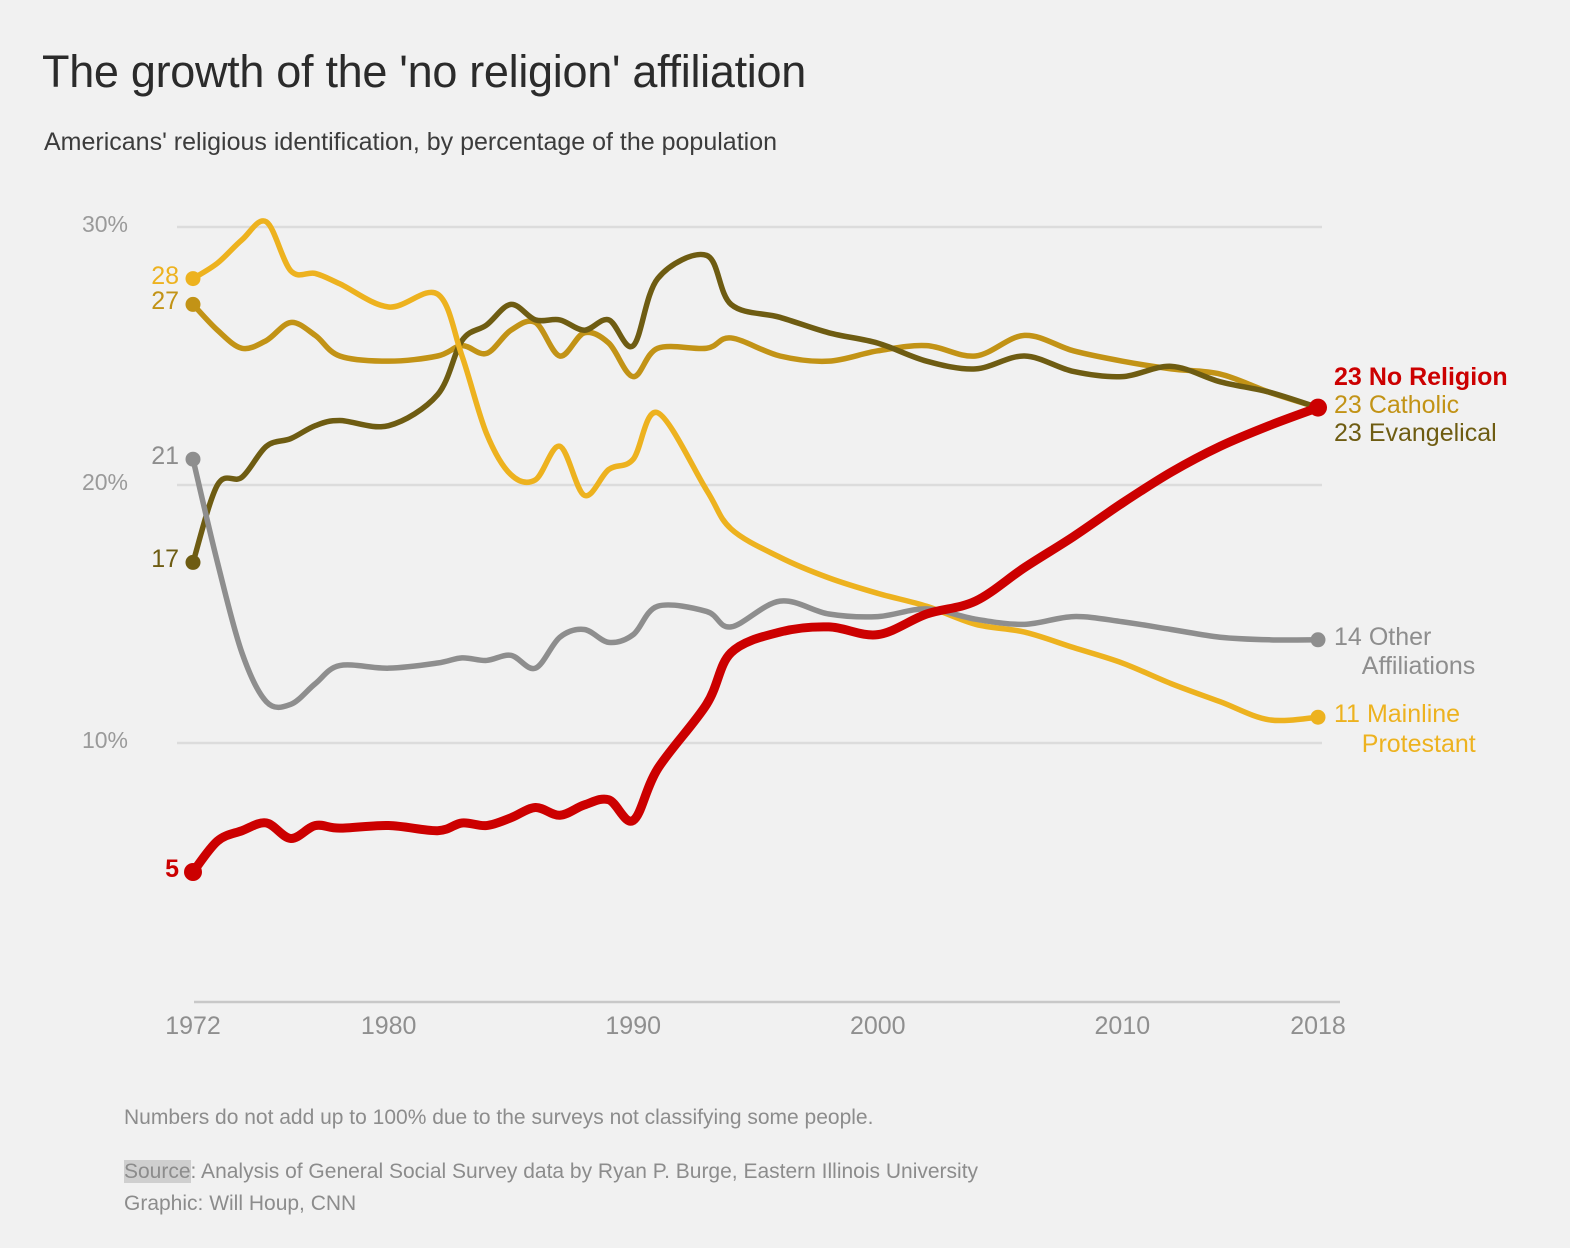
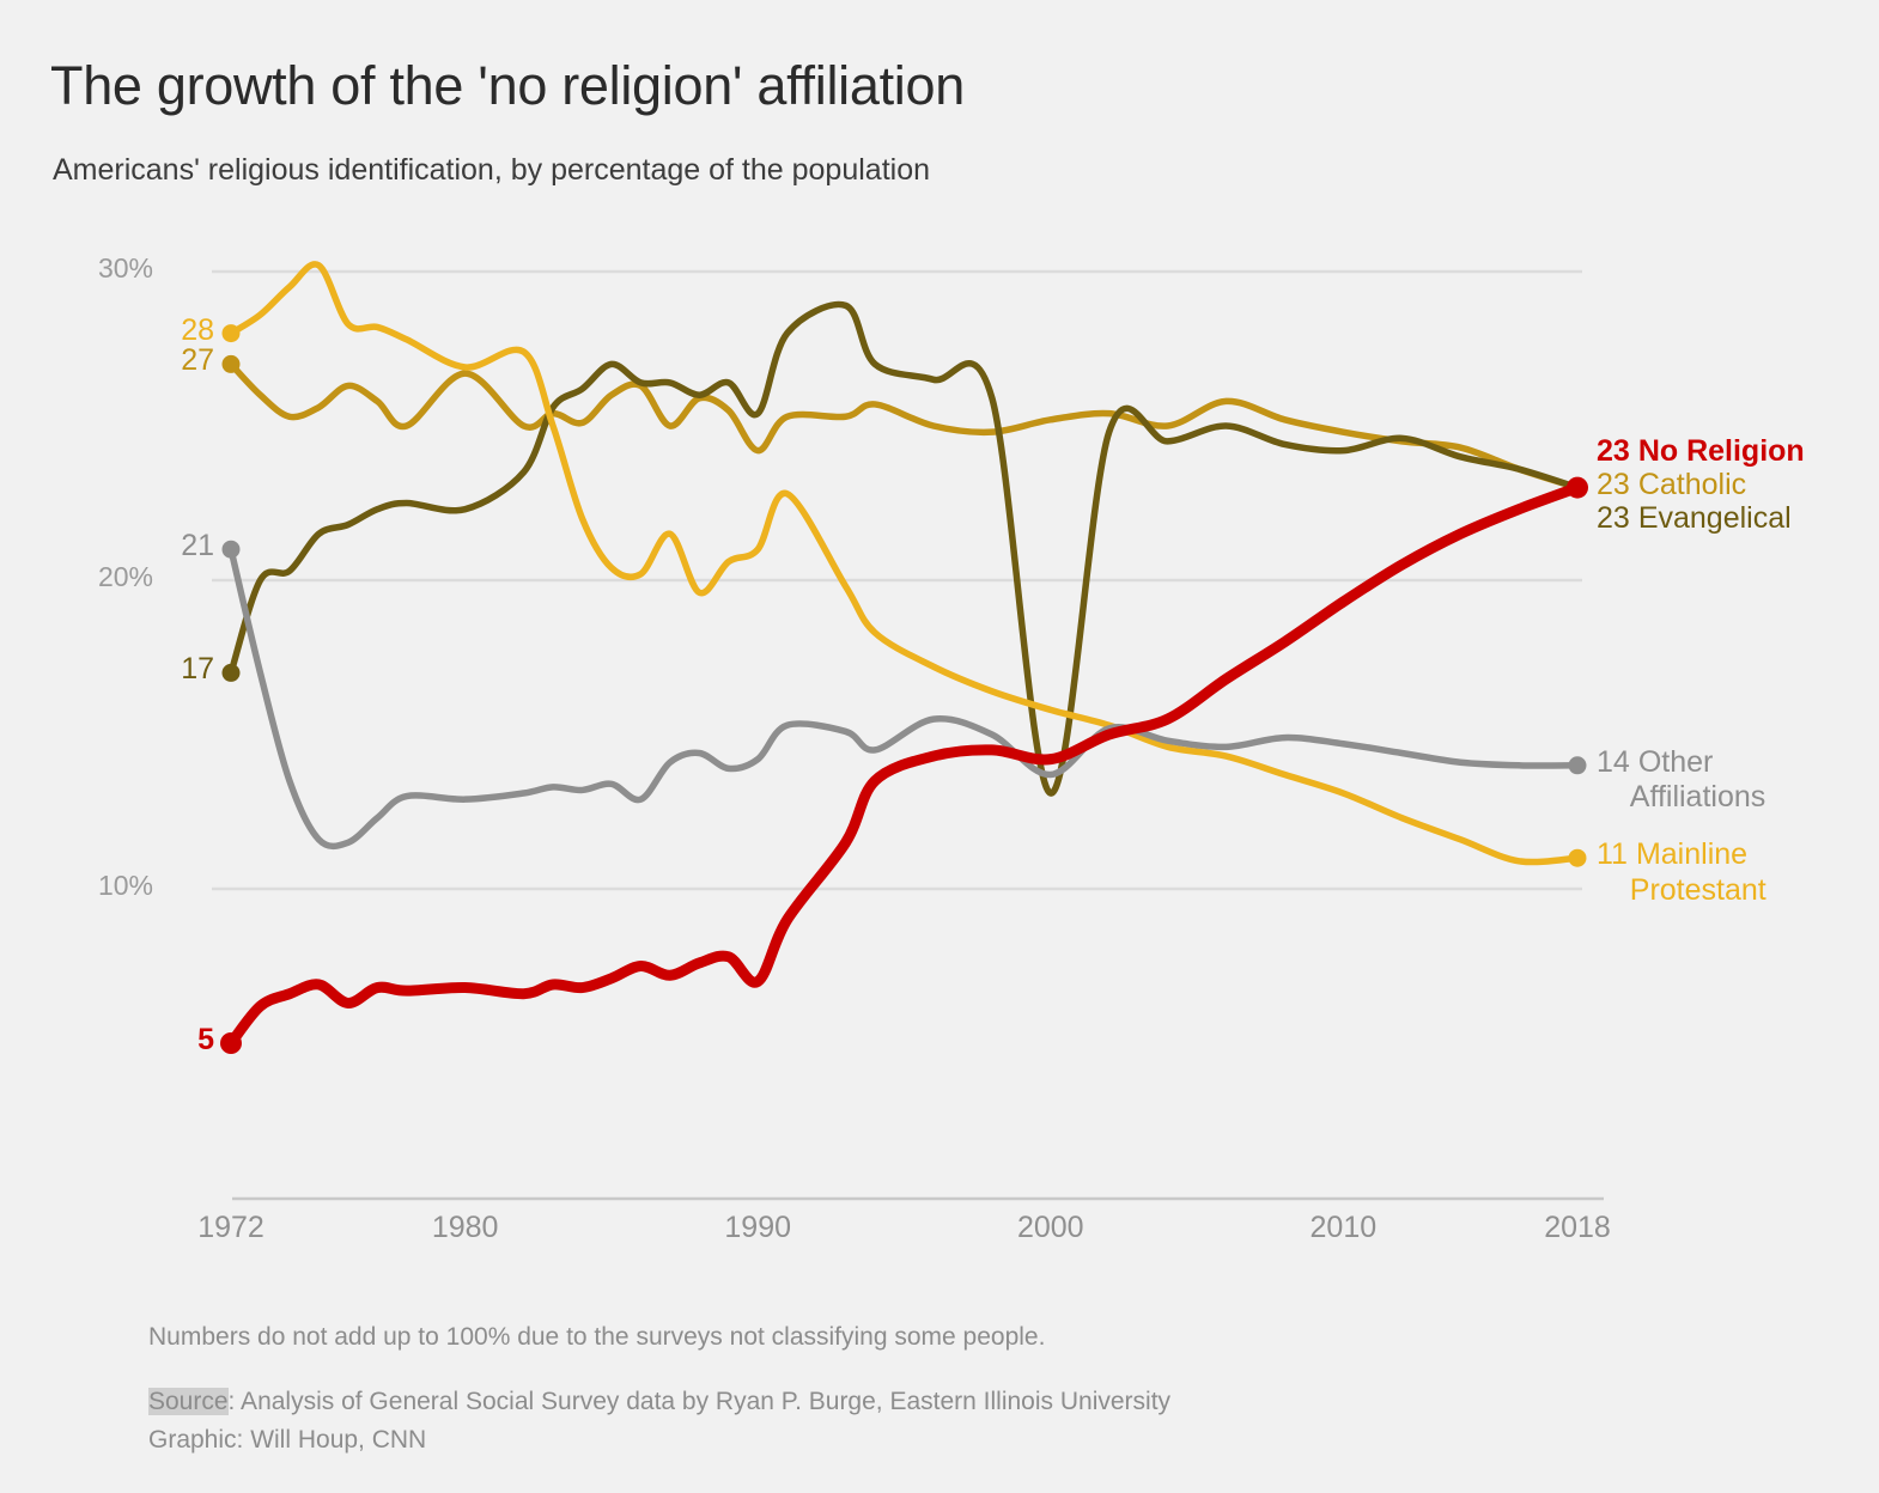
Catholic/1980: 24.8% -> 26.7%
Evangelical/2000: 25.5% -> 13.1%
Other Affiliations/2000: 14.9% -> 13.7%
